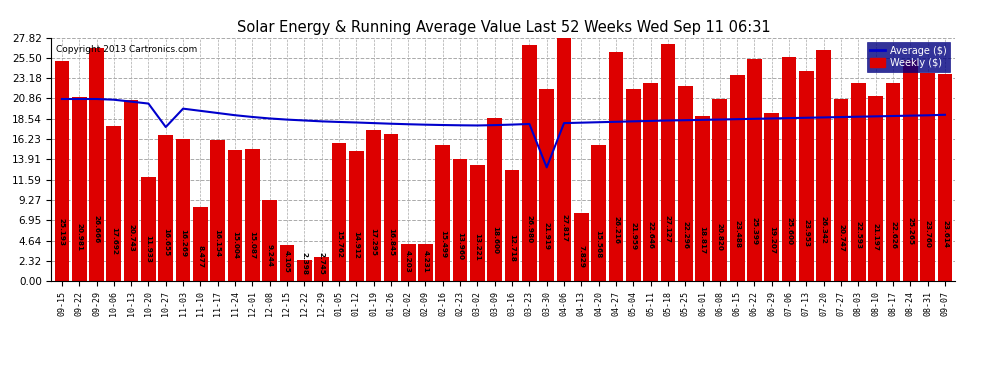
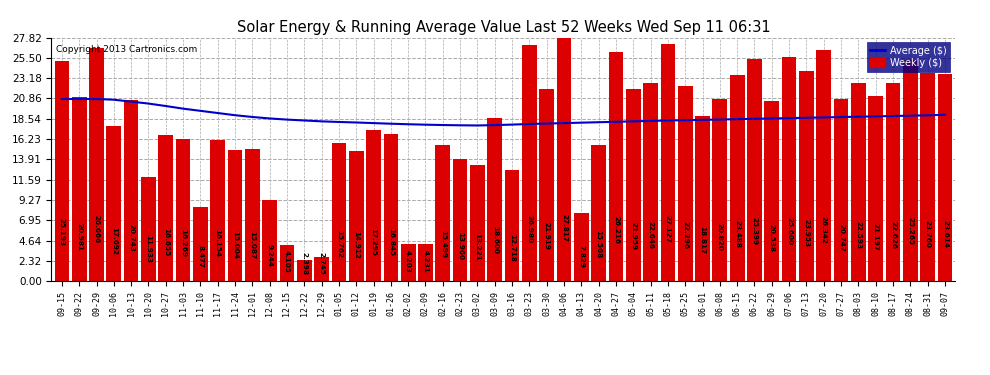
Average ($)/10-27: 17.6 -> 20.0
Average ($)/03-30: 13.0 -> 18.0
Weekly ($)/06-29: 19.207 -> 20.538
